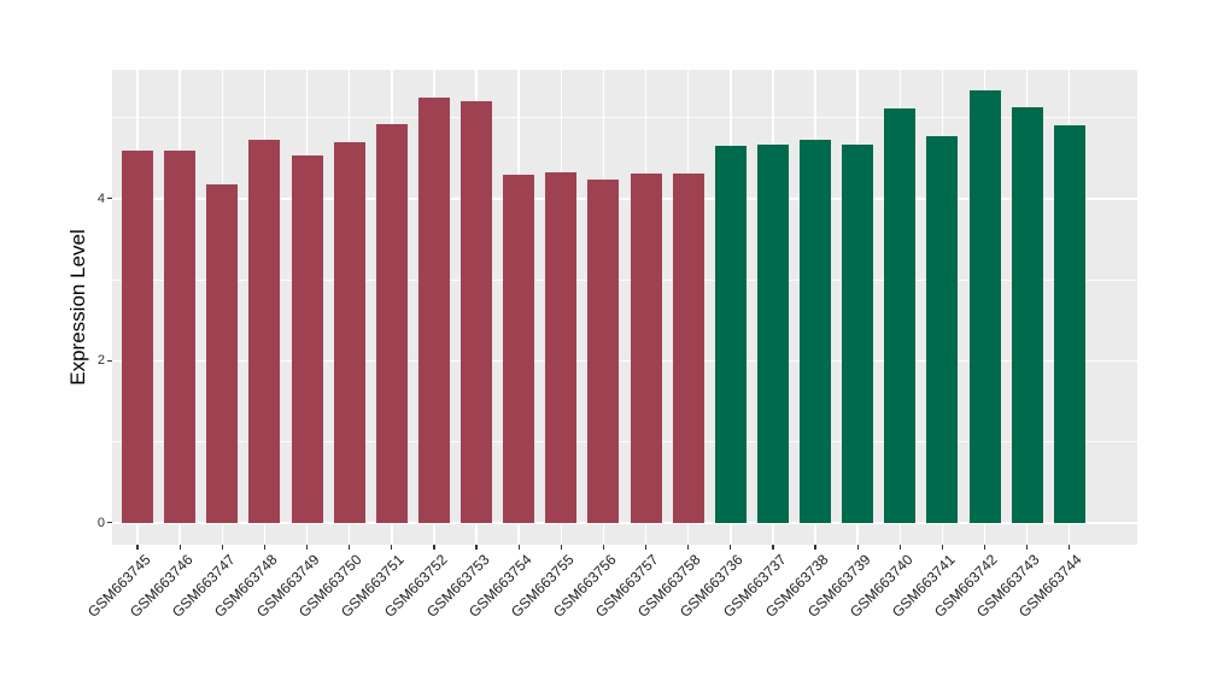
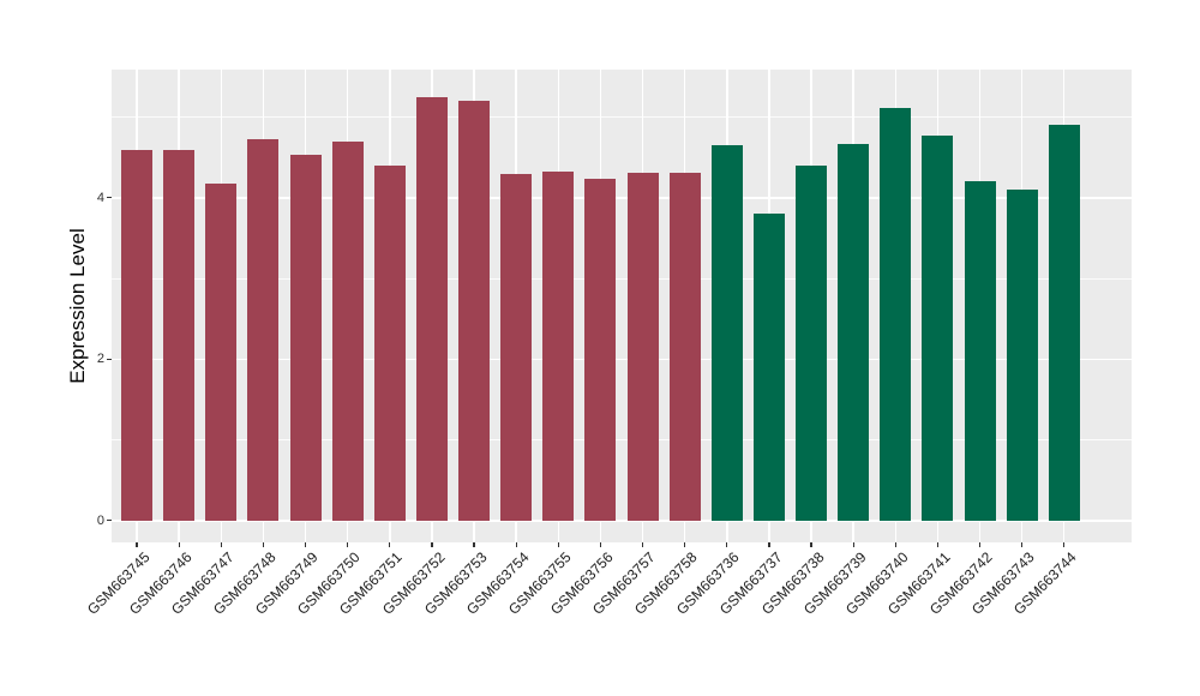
GSM663751: 4.9 -> 4.4
GSM663737: 4.7 -> 3.8
GSM663738: 4.7 -> 4.4
GSM663742: 5.3 -> 4.2
GSM663743: 5.1 -> 4.1
